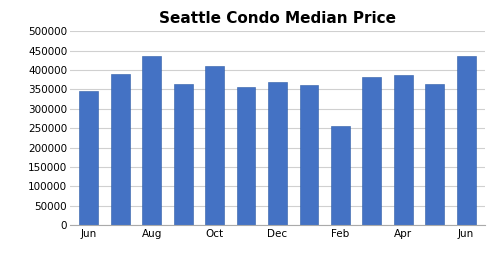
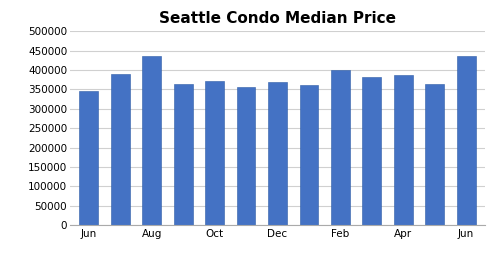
Oct: 410000 -> 372000
Feb: 255000 -> 400000
